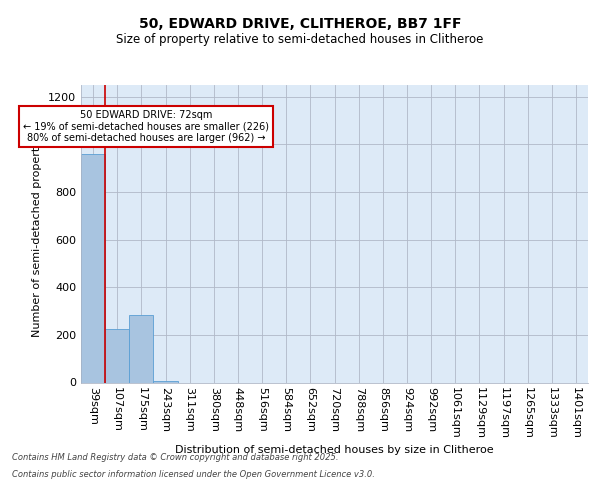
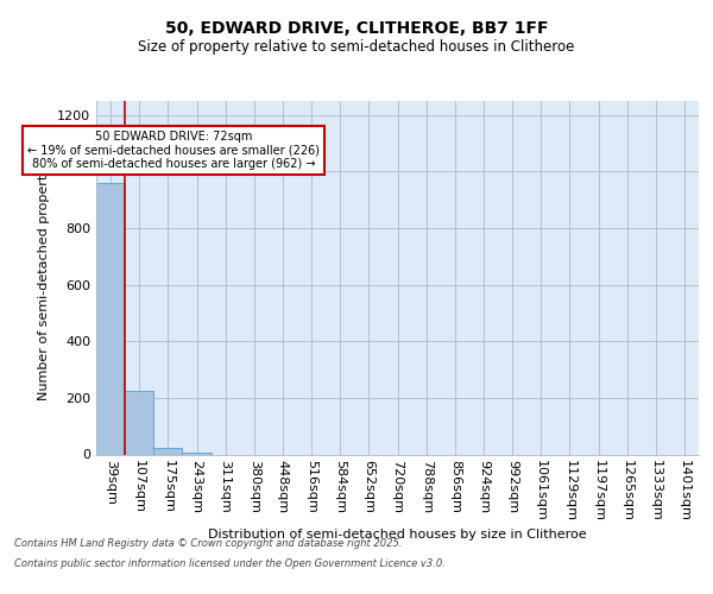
175sqm: 285 -> 22
